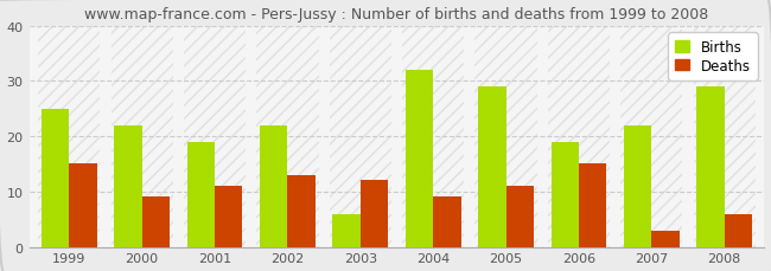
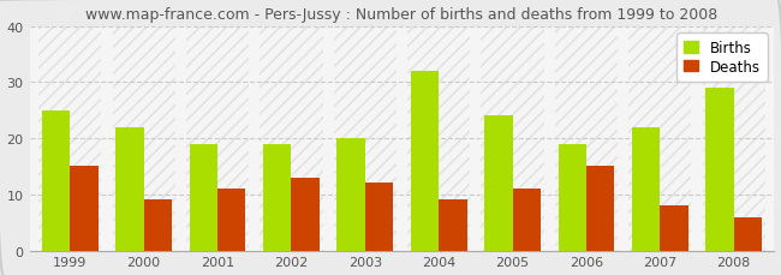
Births/2002: 22 -> 19
Births/2003: 6 -> 20
Births/2005: 29 -> 24
Deaths/2007: 3 -> 8
